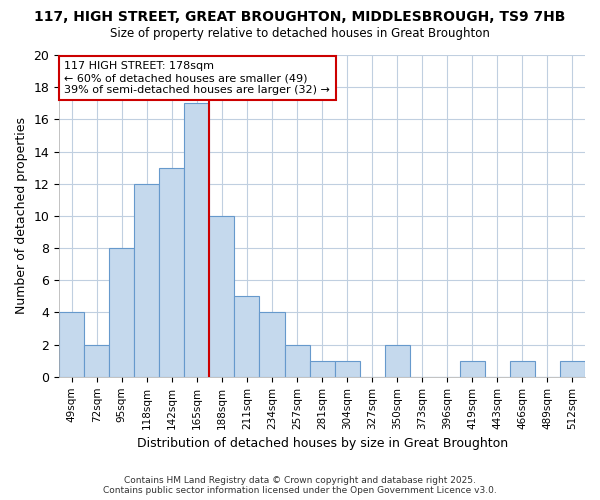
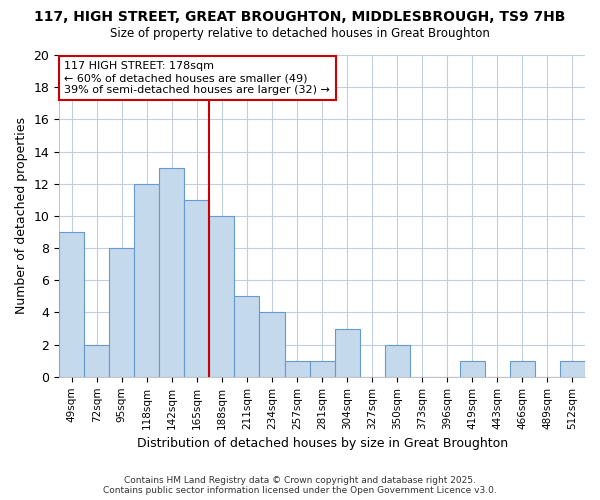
49sqm: 4 -> 9
165sqm: 17 -> 11
257sqm: 2 -> 1
304sqm: 1 -> 3
